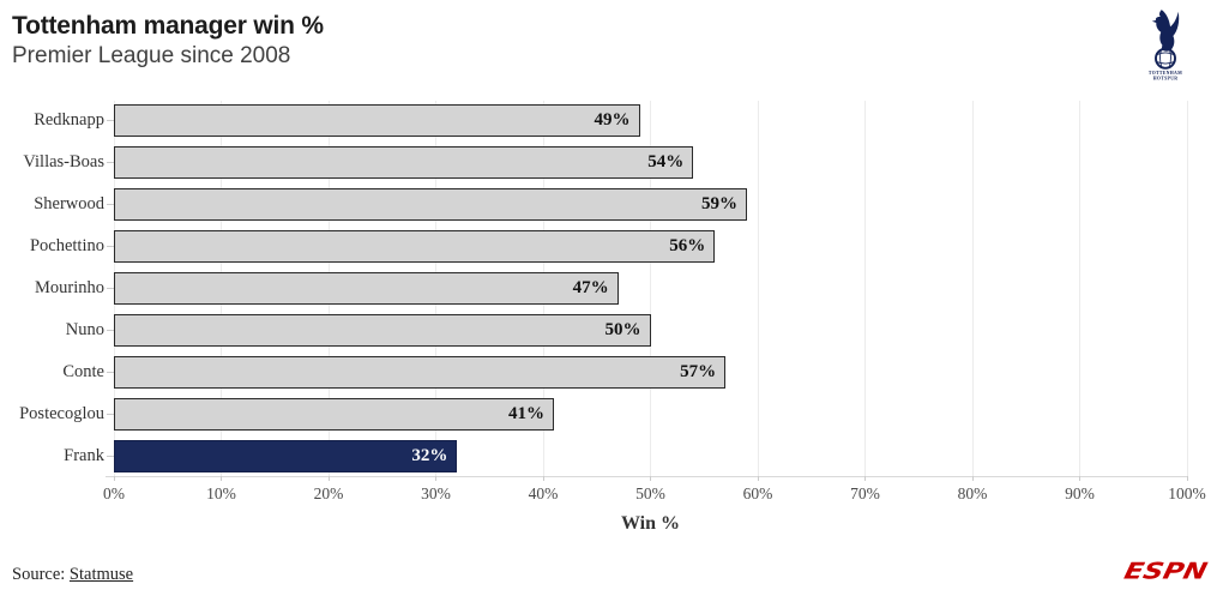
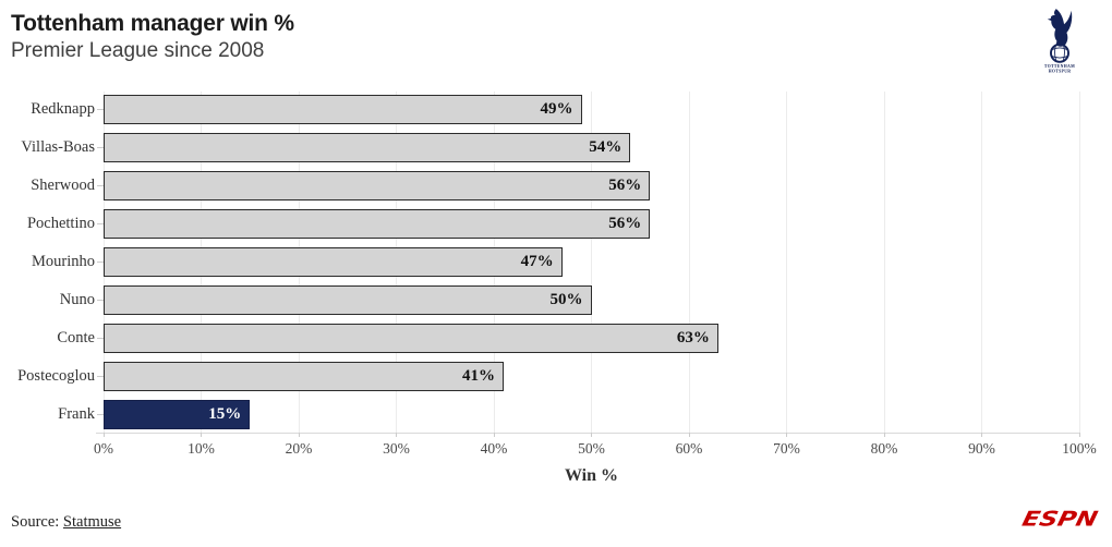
Sherwood: 59% -> 56%
Conte: 57% -> 63%
Frank: 32% -> 15%
